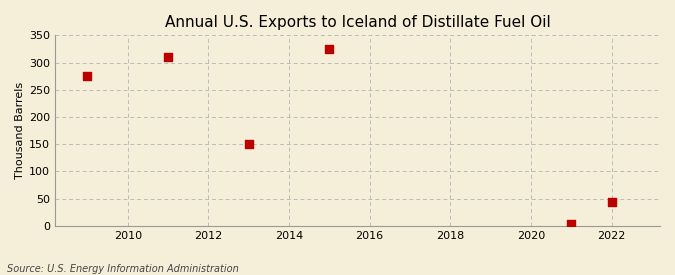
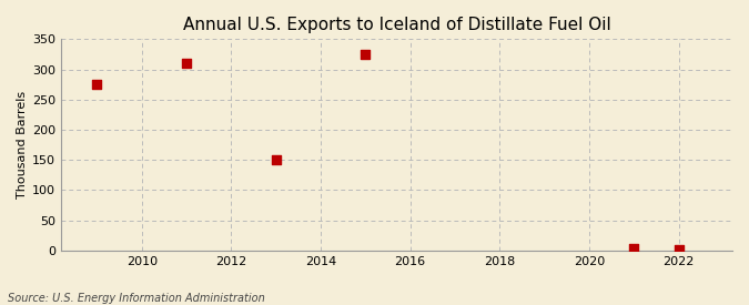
2022: 44 -> 2
